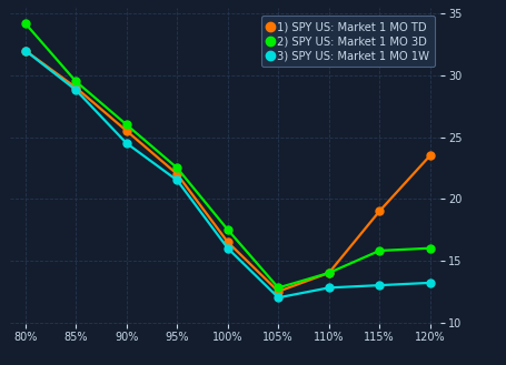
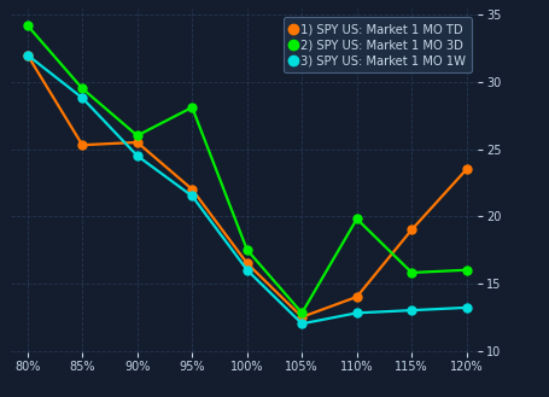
1) SPY US: Market 1 MO TD/85%: 29.0 -> 25.3
2) SPY US: Market 1 MO 3D/95%: 22.5 -> 28.1
2) SPY US: Market 1 MO 3D/110%: 14.0 -> 19.8
